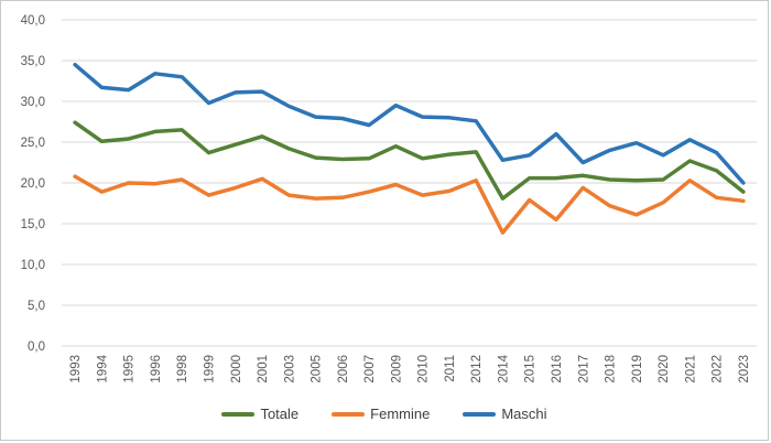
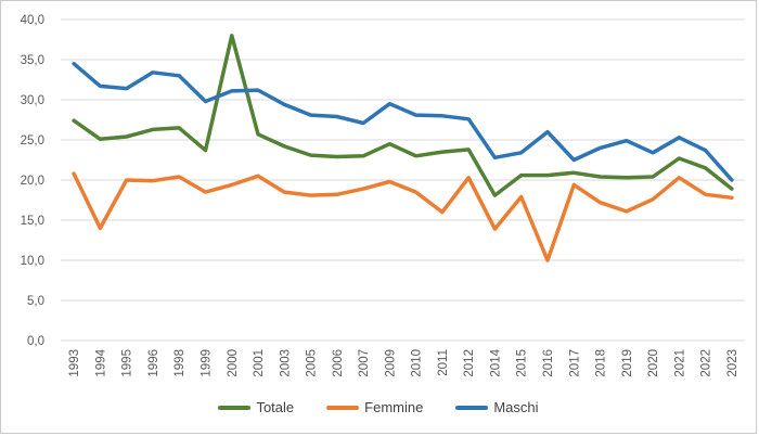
Femmine/1994: 19 -> 14
Totale/2000: 25 -> 38
Femmine/2011: 19 -> 16
Femmine/2016: 16 -> 10
